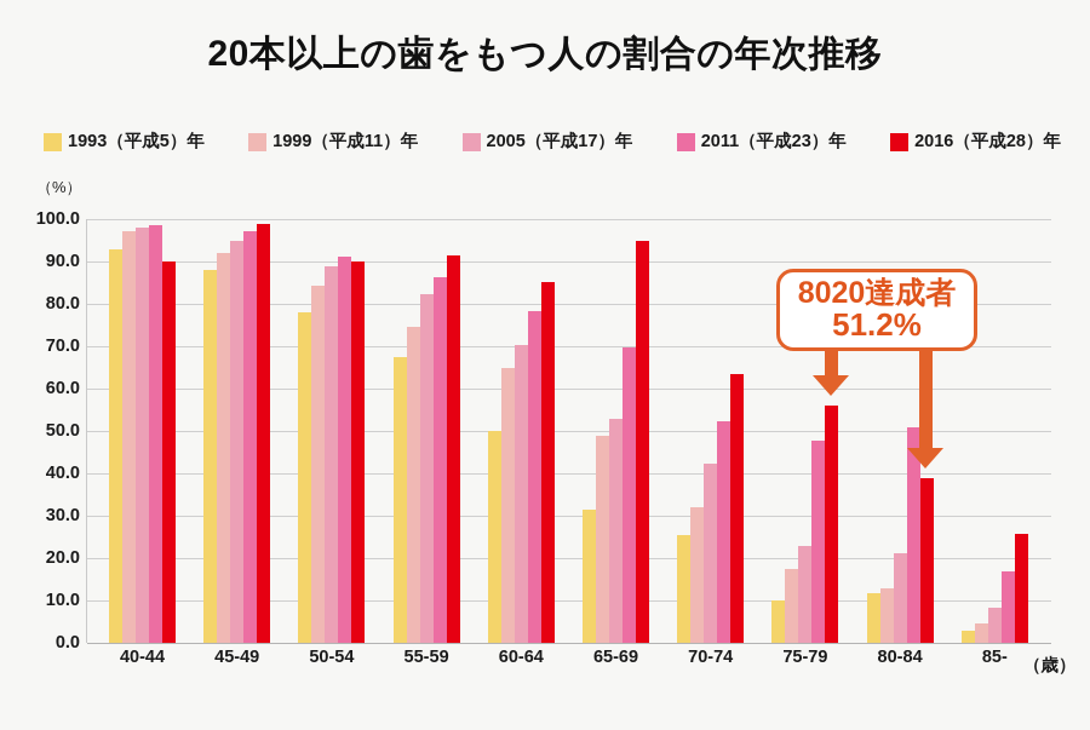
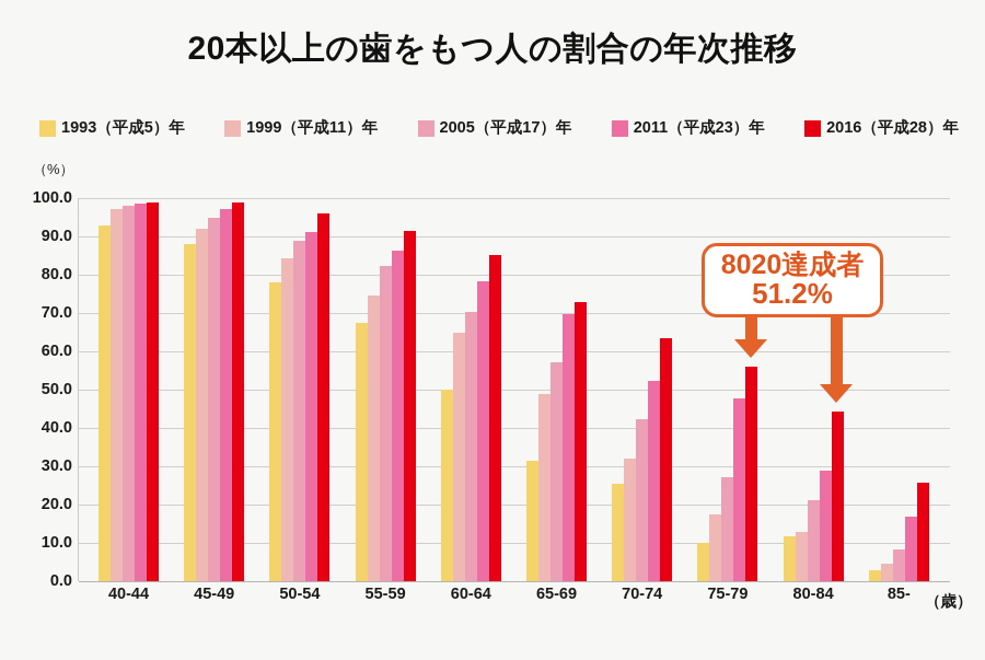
2016（平成28）年/40-44: 90 -> 99
2016（平成28）年/50-54: 90 -> 96
2005（平成17）年/65-69: 53 -> 57
2016（平成28）年/65-69: 95 -> 73
2005（平成17）年/75-79: 23 -> 27
2011（平成23）年/80-84: 51 -> 29
2016（平成28）年/80-84: 39 -> 44
